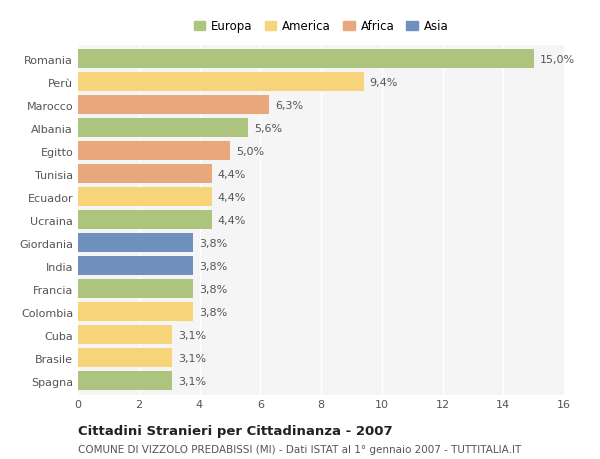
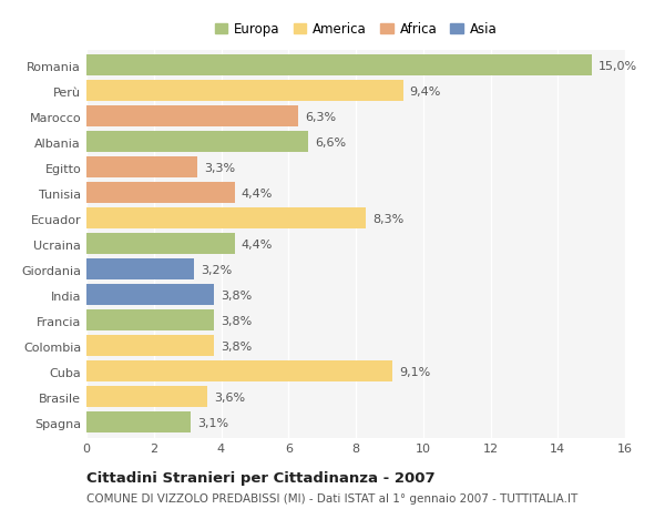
Albania: 5,6% -> 6,6%
Egitto: 5,0% -> 3,3%
Ecuador: 4,4% -> 8,3%
Giordania: 3,8% -> 3,2%
Cuba: 3,1% -> 9,1%
Brasile: 3,1% -> 3,6%
